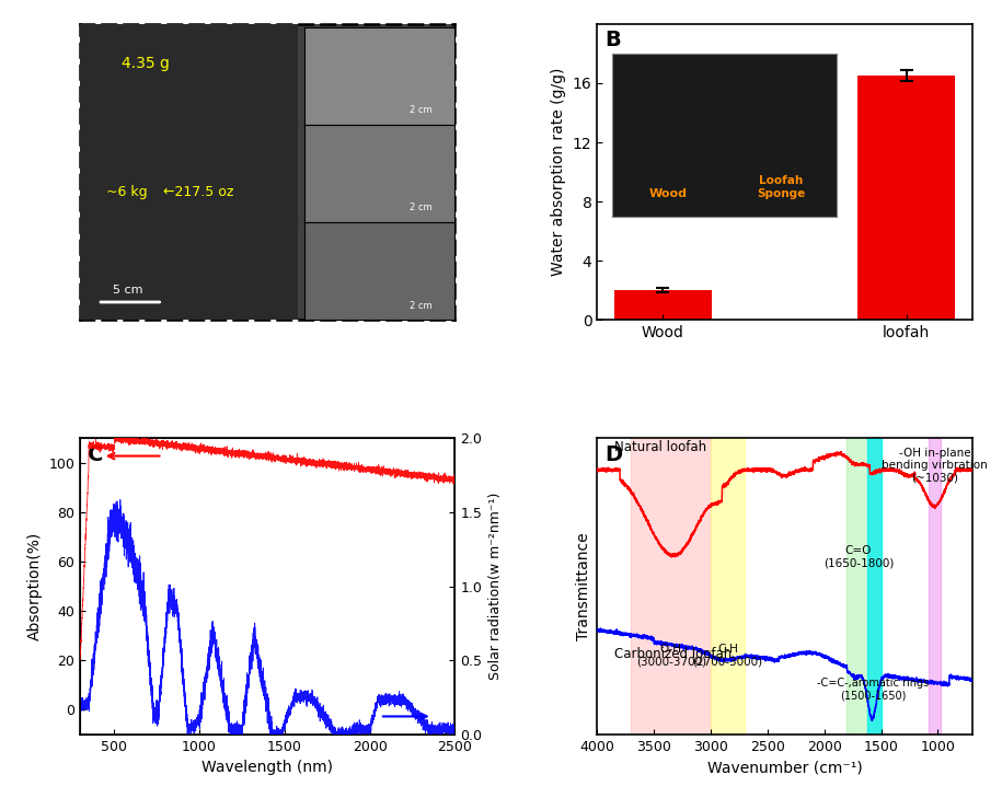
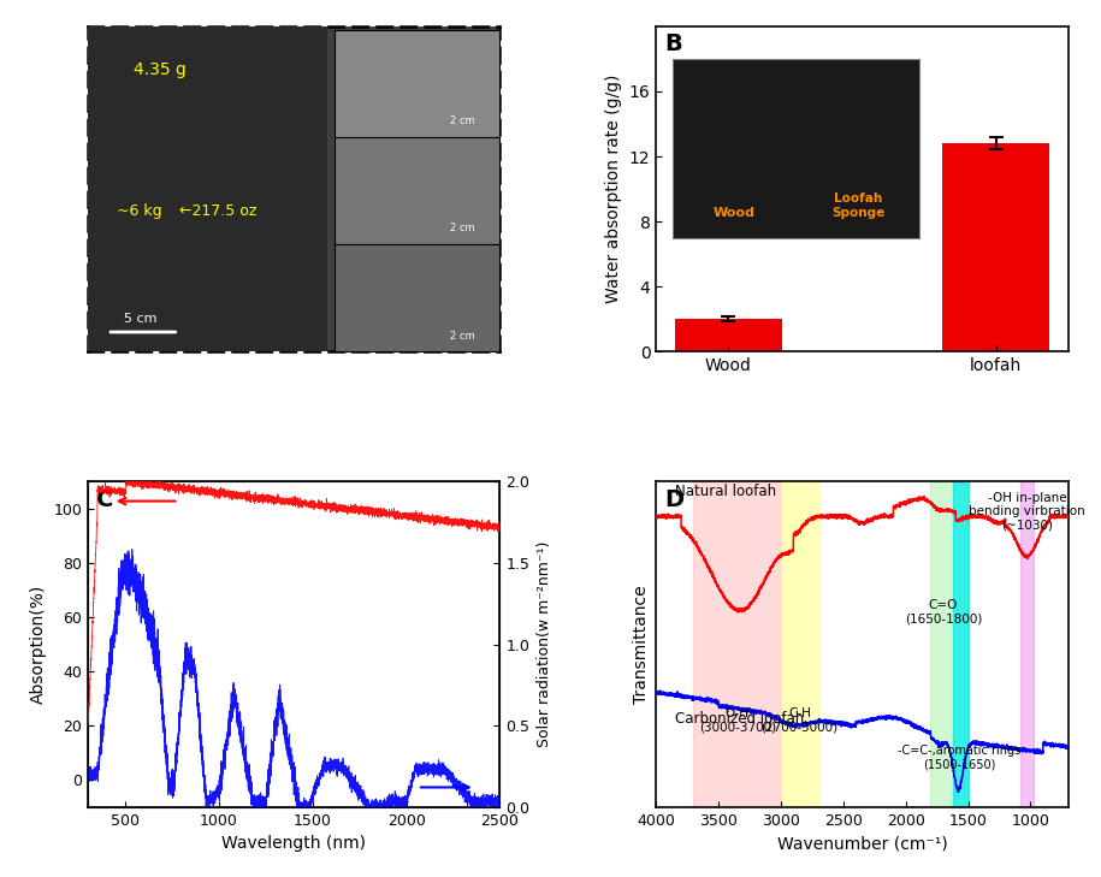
loofah: 16.5 -> 12.8
